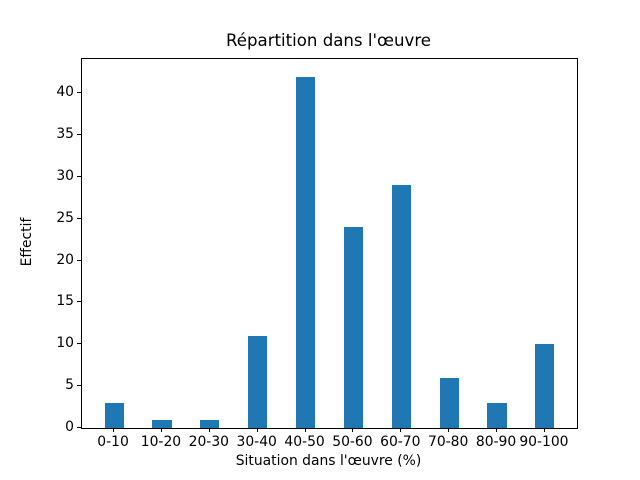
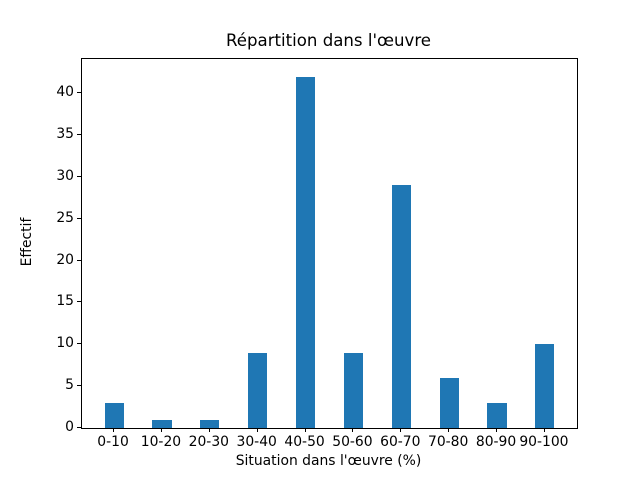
30-40: 11 -> 9
50-60: 24 -> 9
